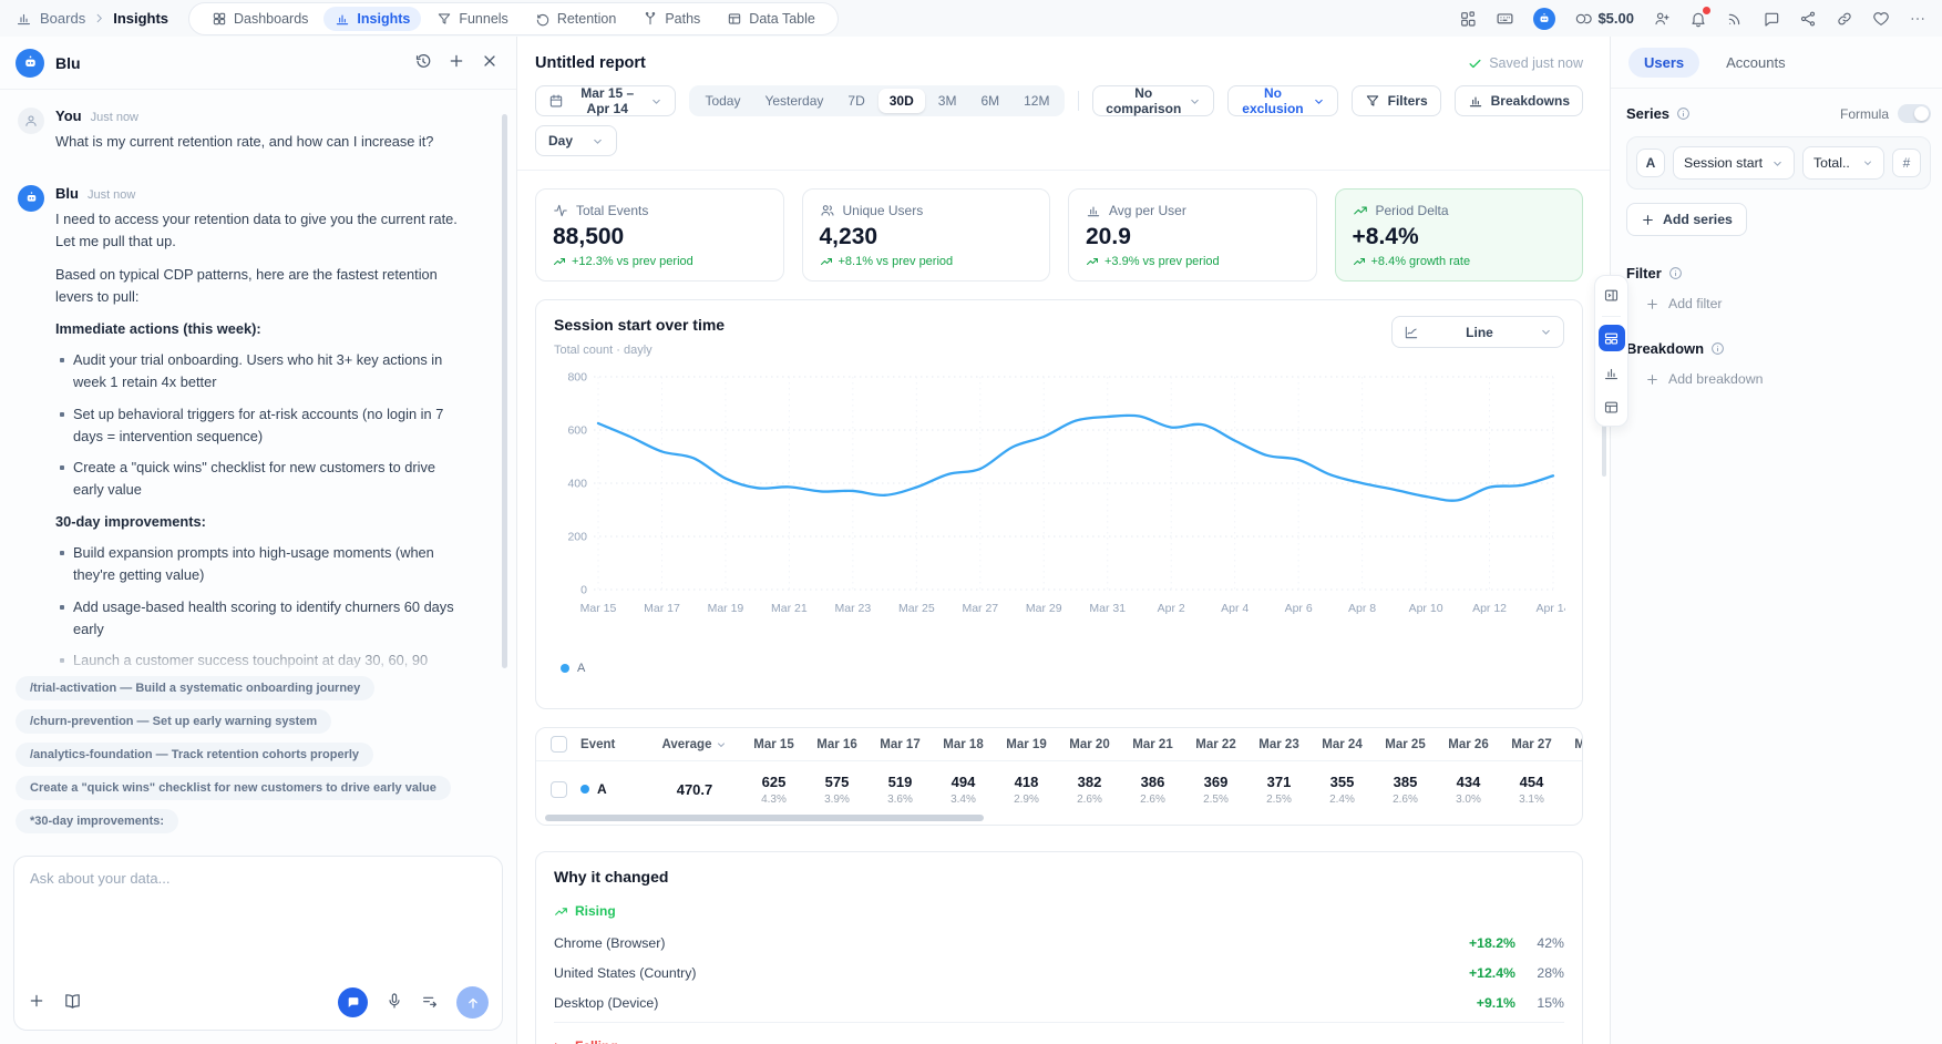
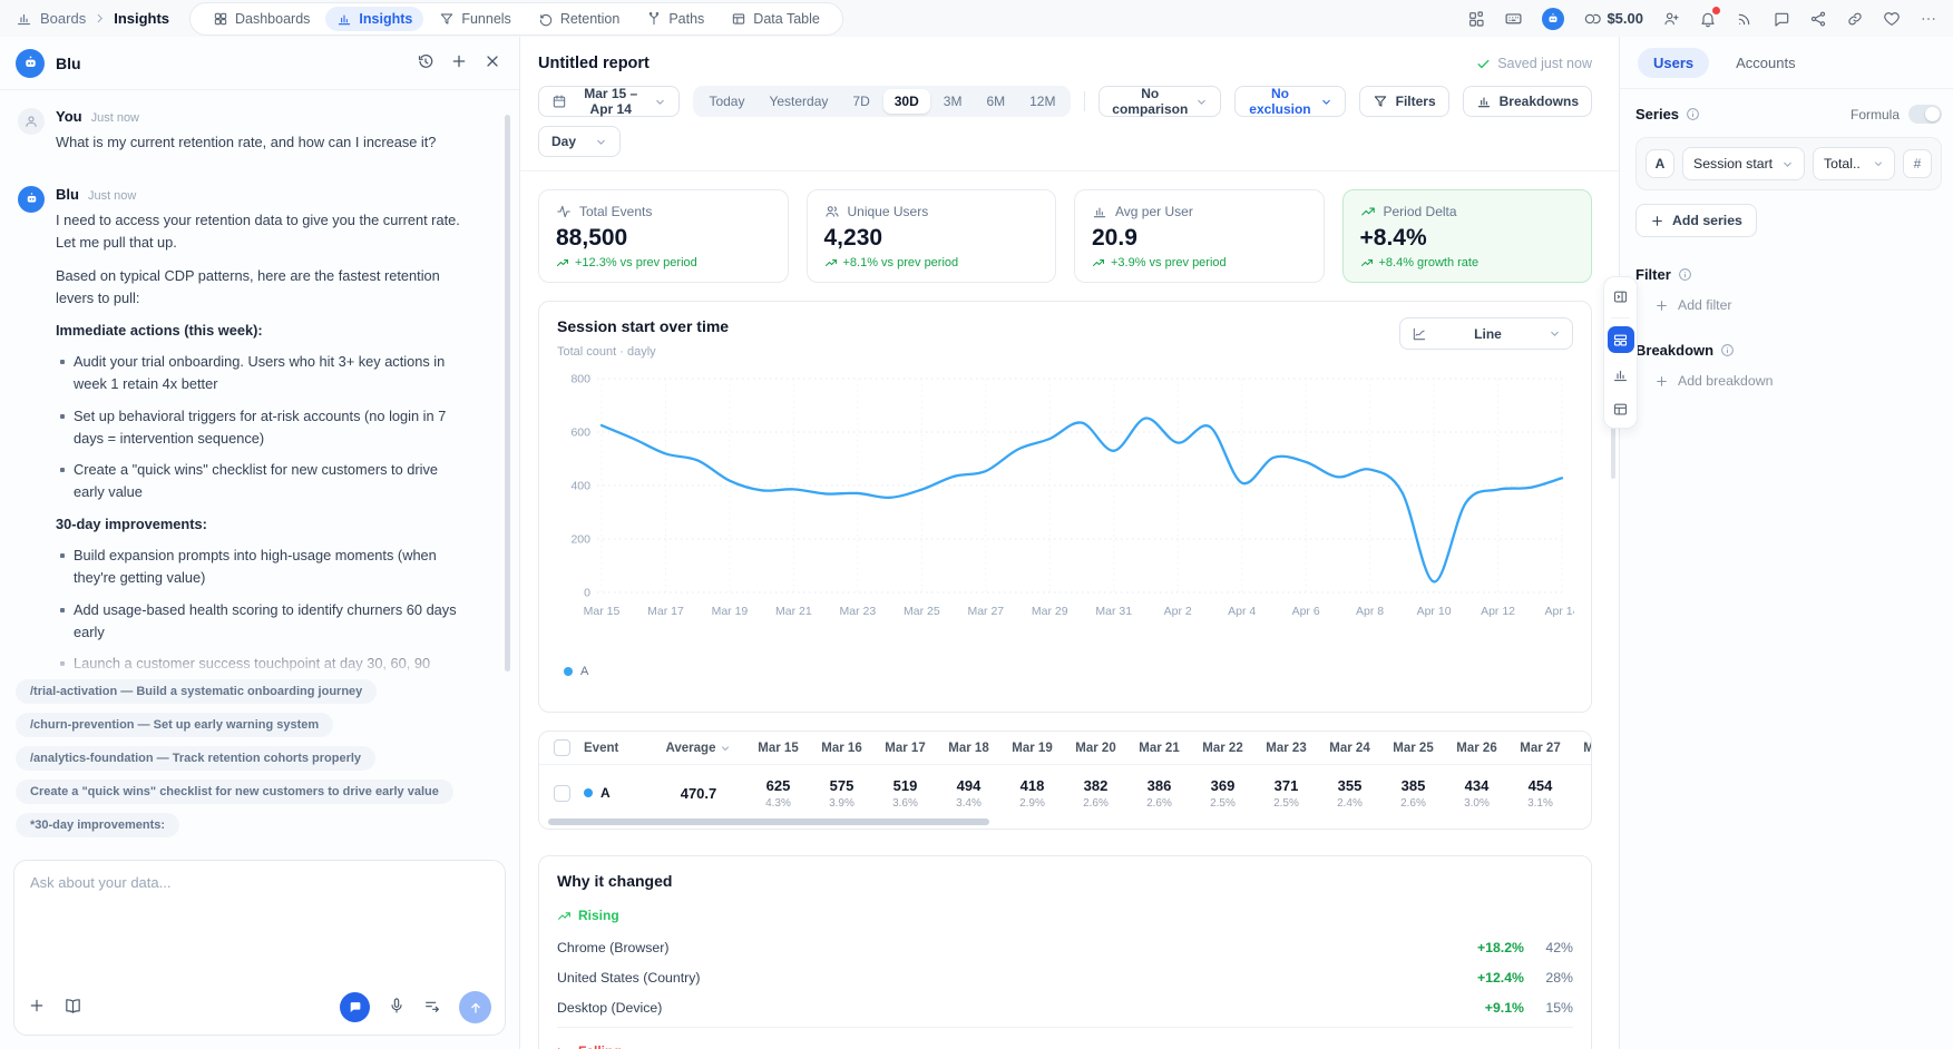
Mar 31: 650 -> 530
Apr 2: 610 -> 560
Apr 4: 560 -> 410
Apr 8: 400 -> 460
Apr 10: 350 -> 40
